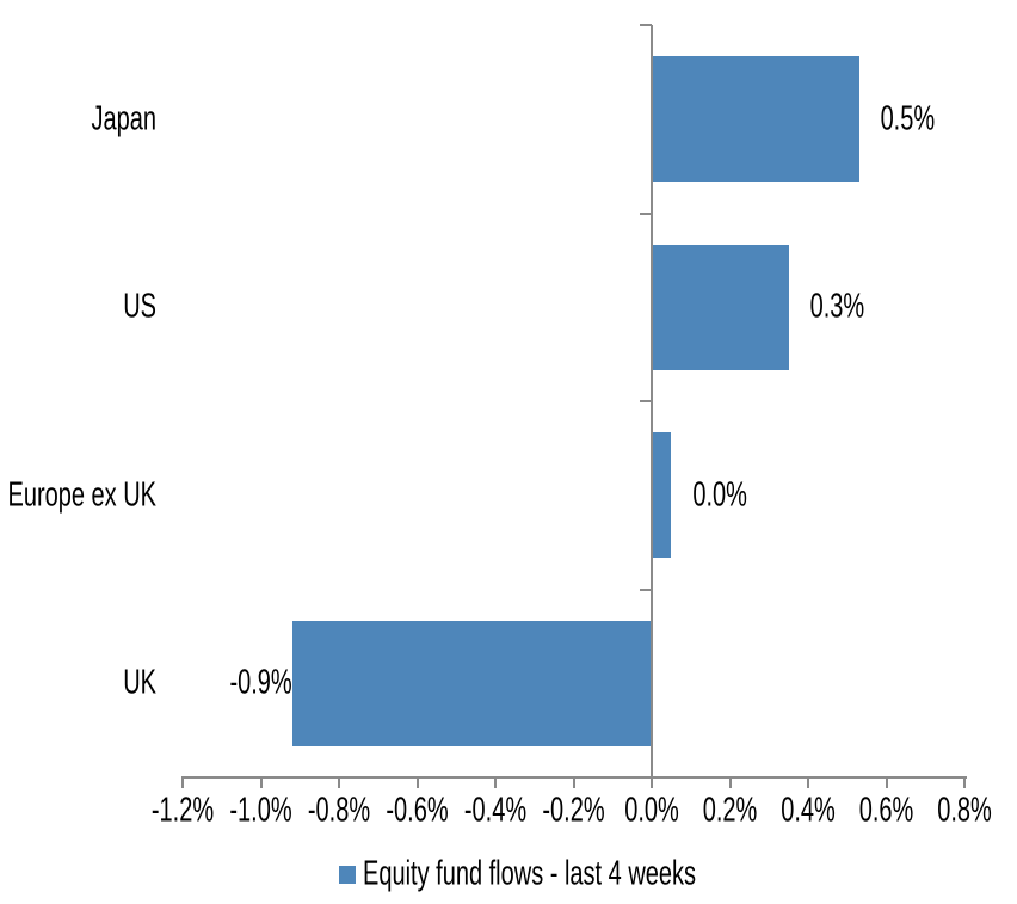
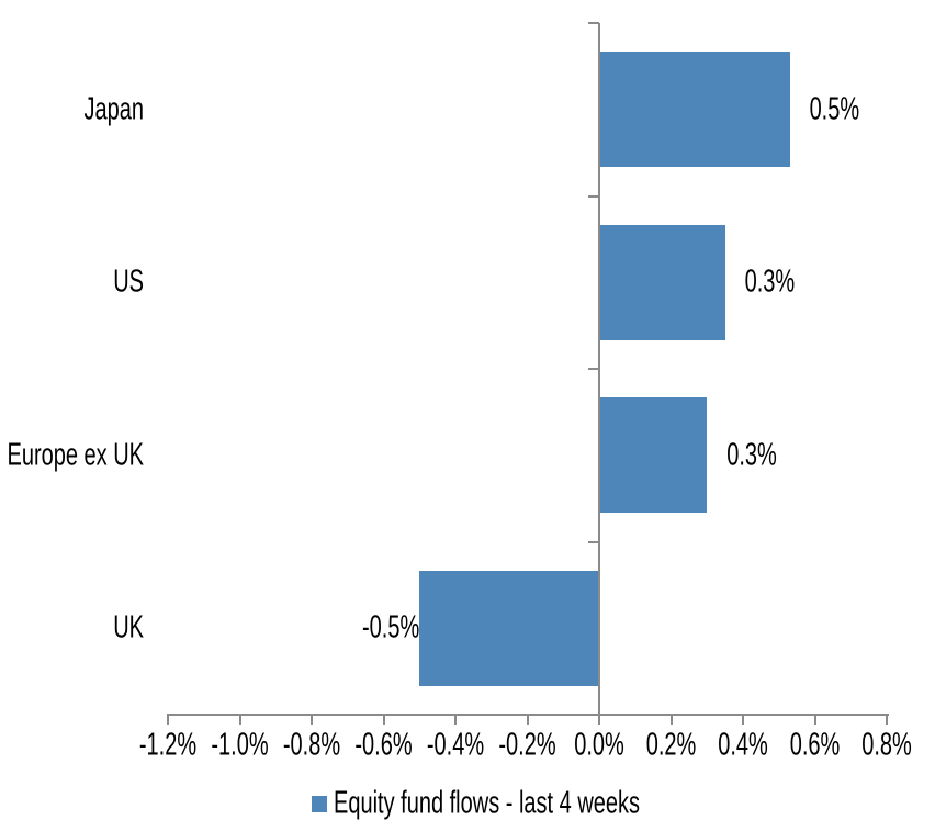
Europe ex UK: 0.0% -> 0.3%
UK: -0.9% -> -0.5%
